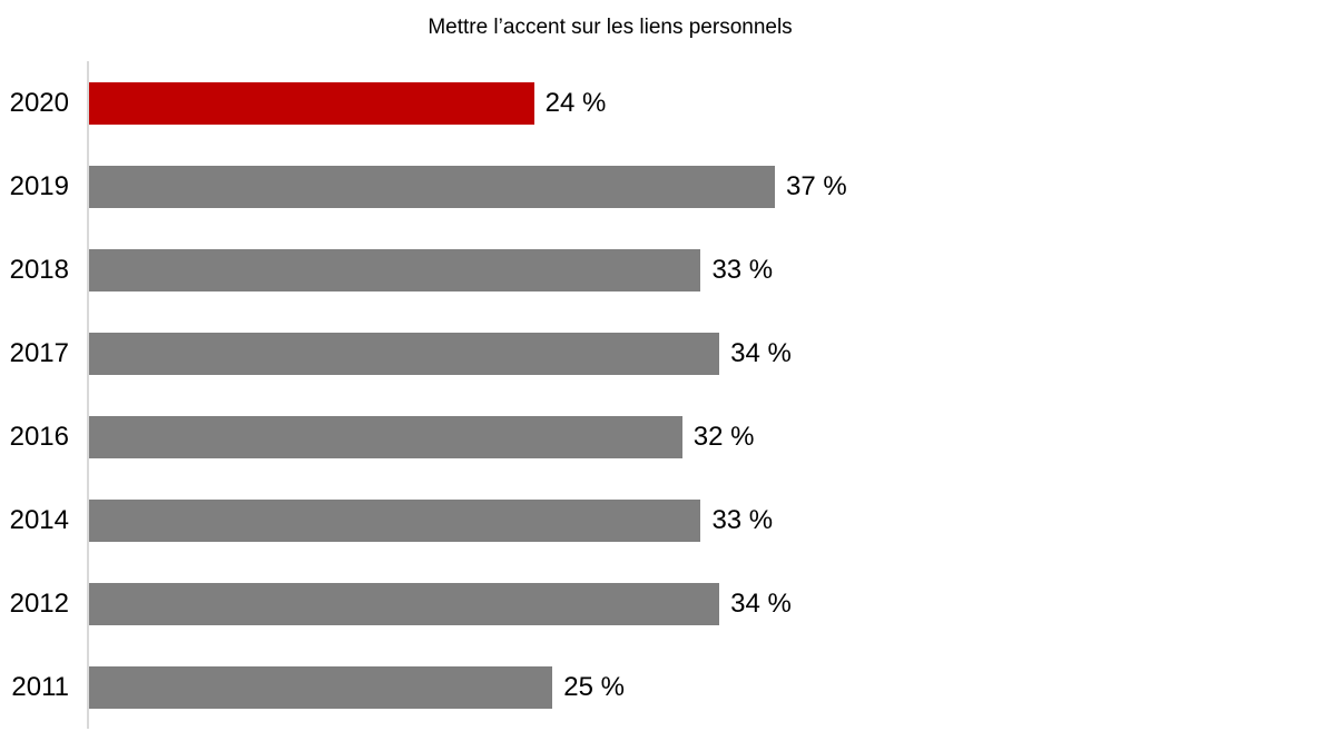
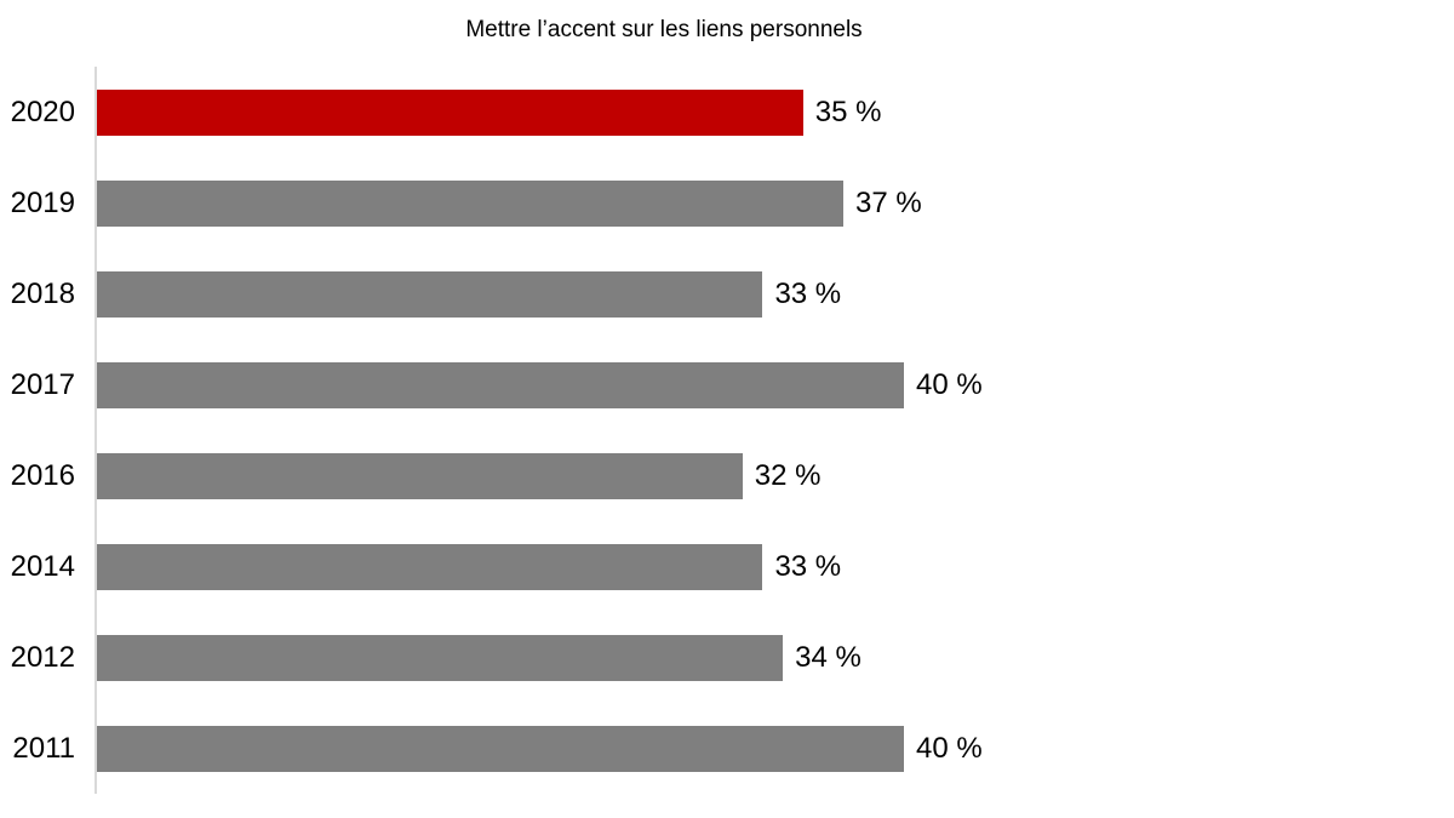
2020: 24 -> 35
2017: 34 -> 40
2011: 25 -> 40
